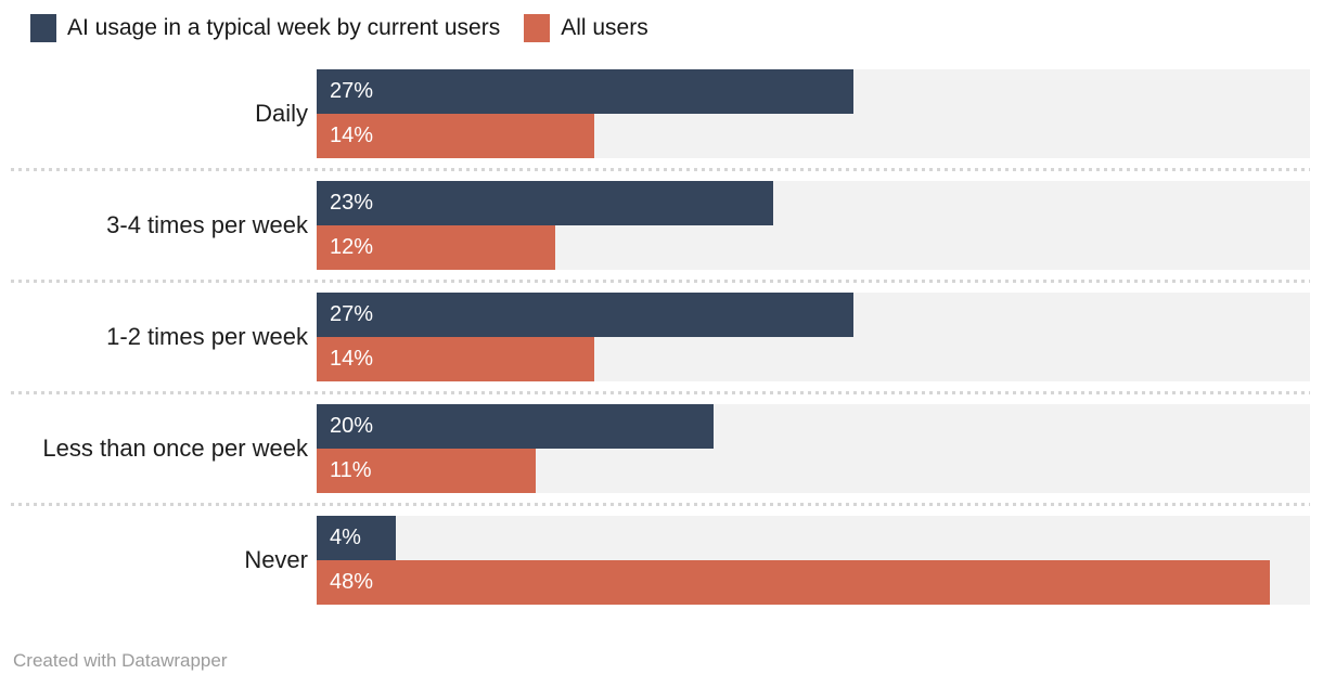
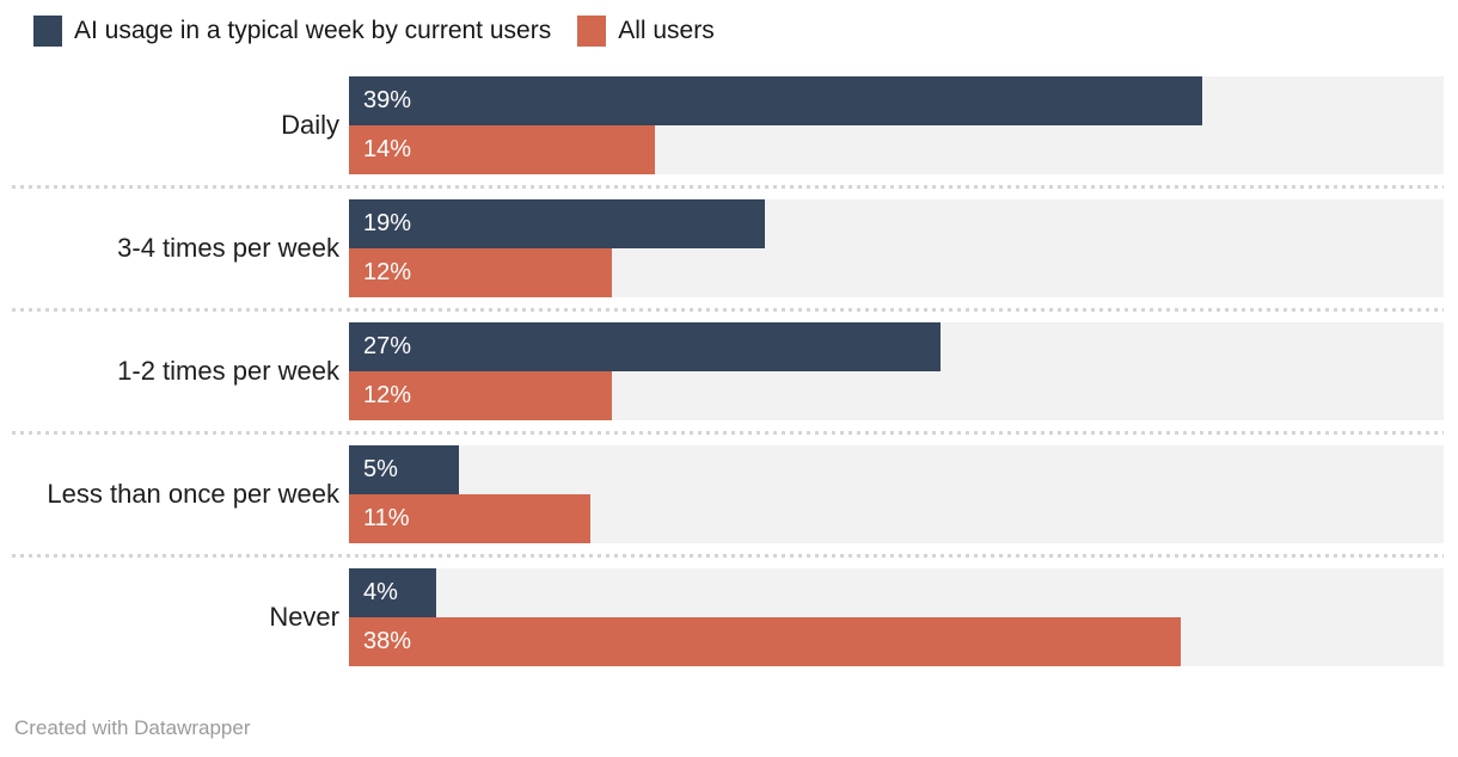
AI usage in a typical week by current users/Daily: 27% -> 39%
AI usage in a typical week by current users/3-4 times per week: 23% -> 19%
All users/1-2 times per week: 14% -> 12%
AI usage in a typical week by current users/Less than once per week: 20% -> 5%
All users/Never: 48% -> 38%
